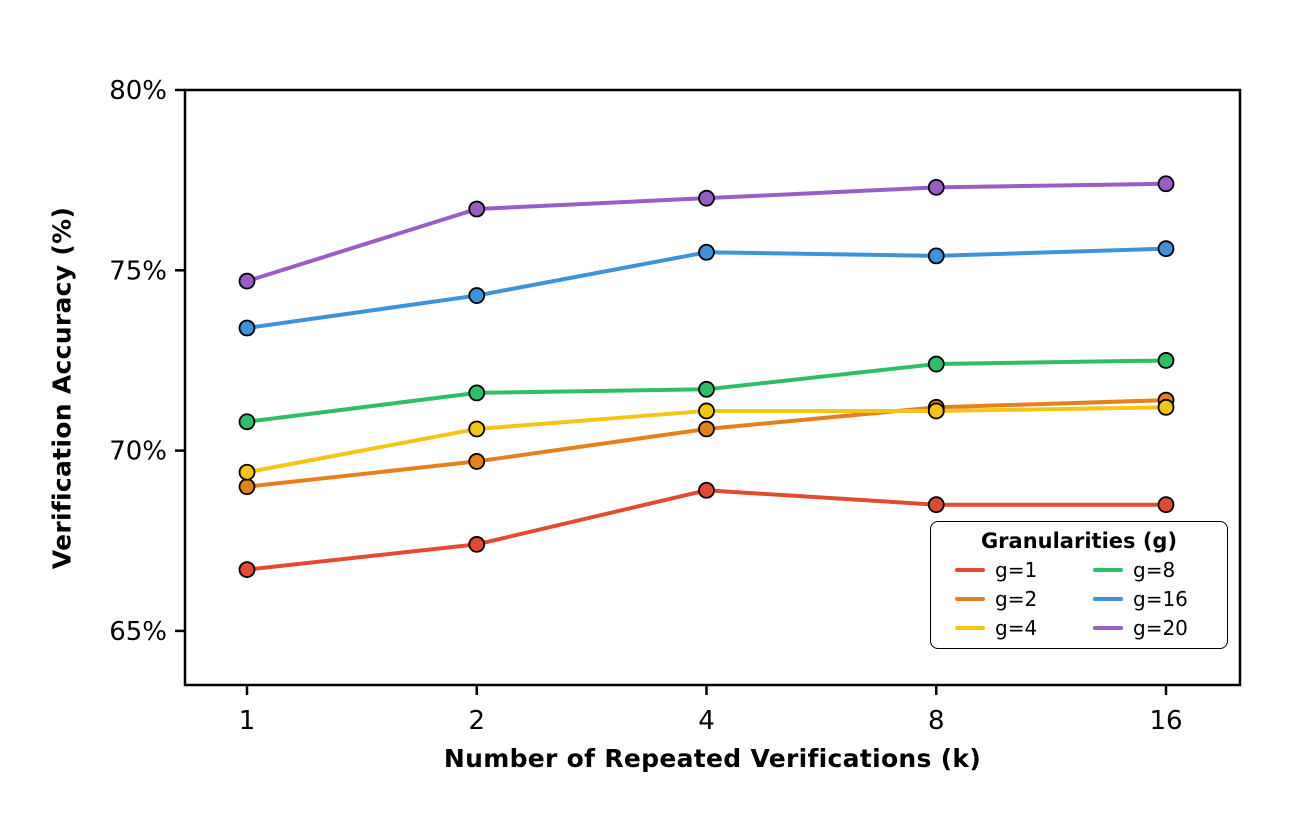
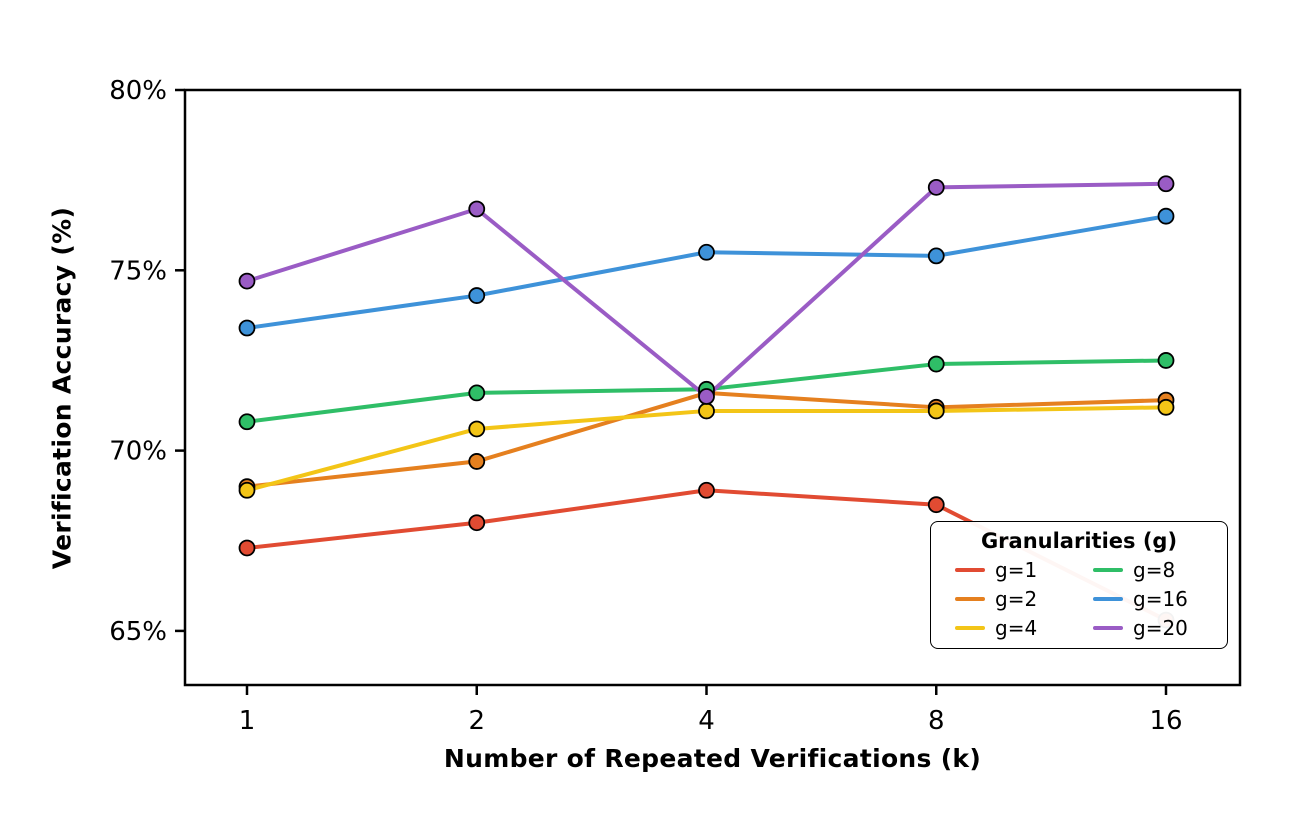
g=1/1: 66.7% -> 67.3%
g=4/1: 69.4% -> 68.9%
g=1/2: 67.4% -> 68.0%
g=2/4: 70.6% -> 71.6%
g=20/4: 77.0% -> 71.5%
g=1/16: 68.5% -> 65.3%
g=16/16: 75.6% -> 76.5%
